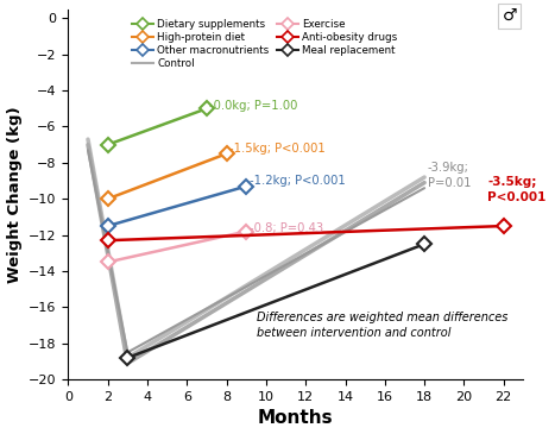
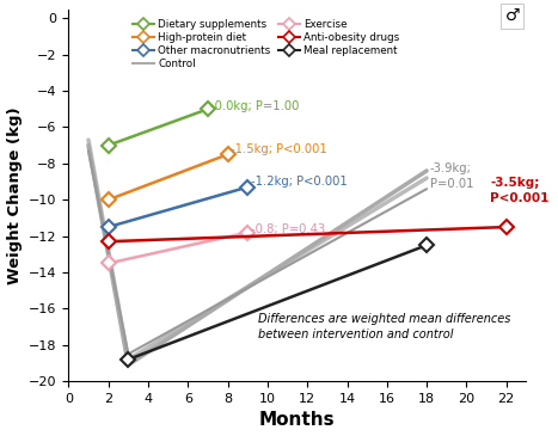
Control/18: -9.1 -> -8.4
